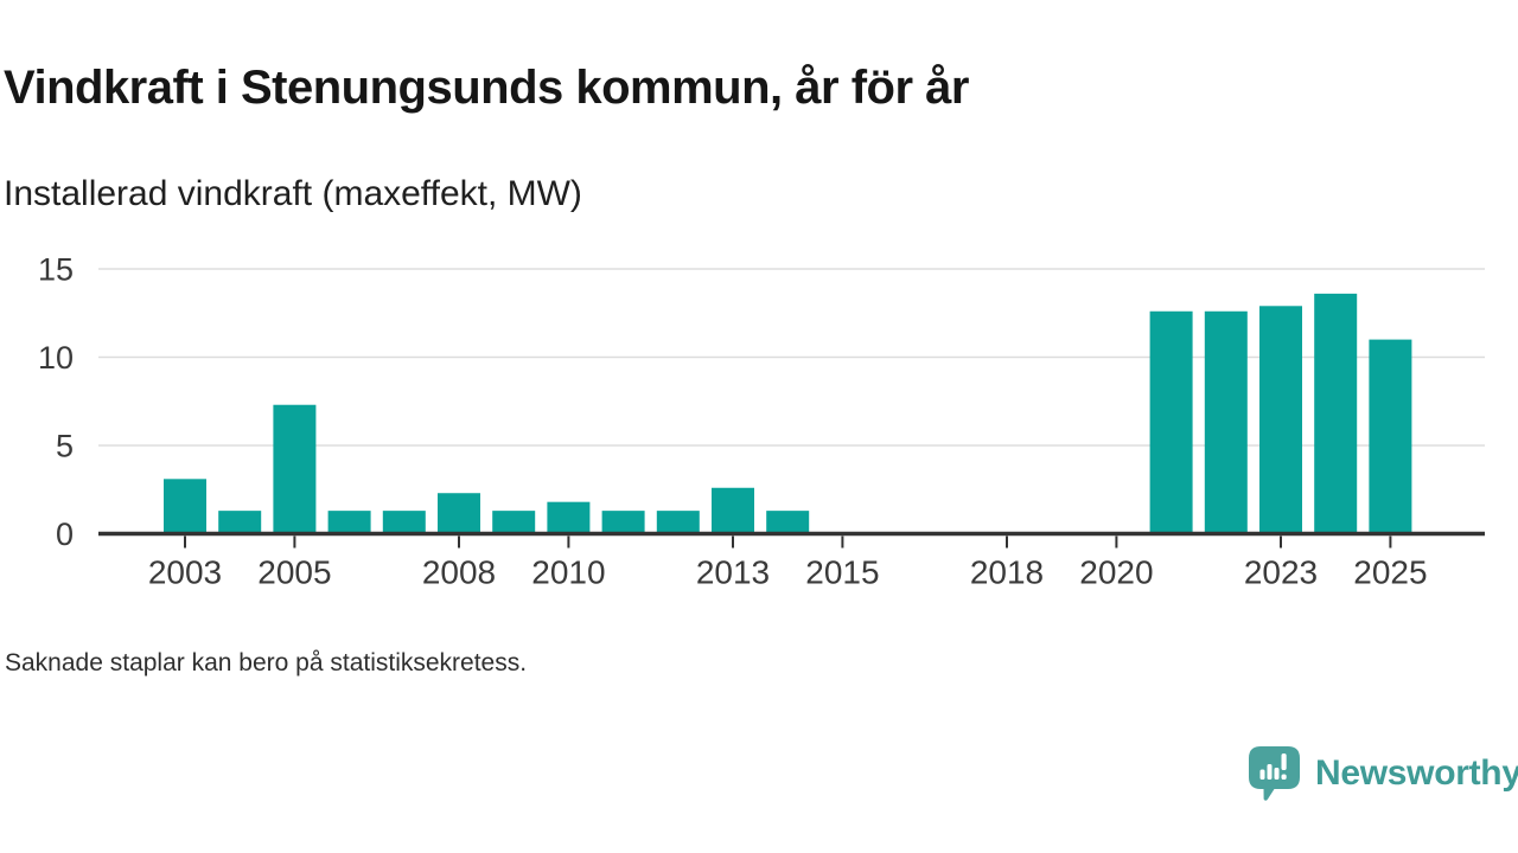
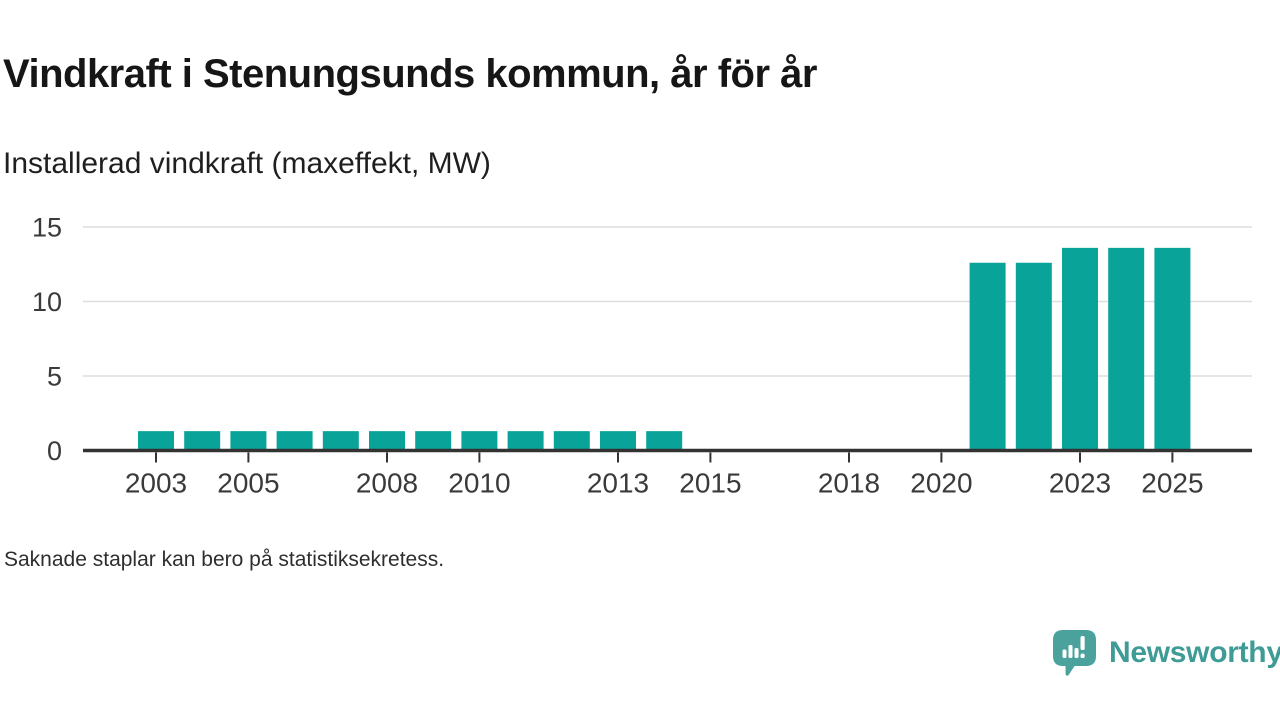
2003: 3.1 -> 1.3
2005: 7.3 -> 1.3
2008: 2.3 -> 1.3
2010: 1.8 -> 1.3
2013: 2.6 -> 1.3
2023: 12.9 -> 13.6
2025: 11.0 -> 13.6
